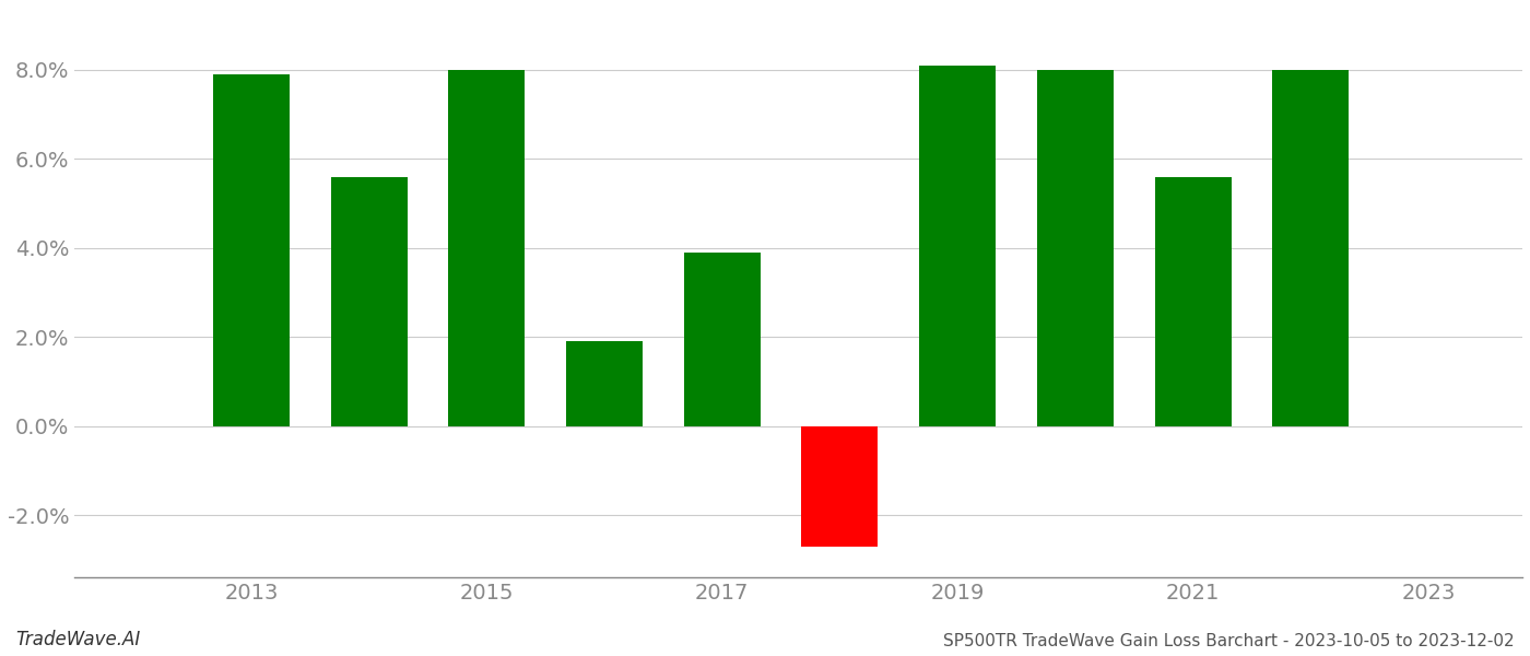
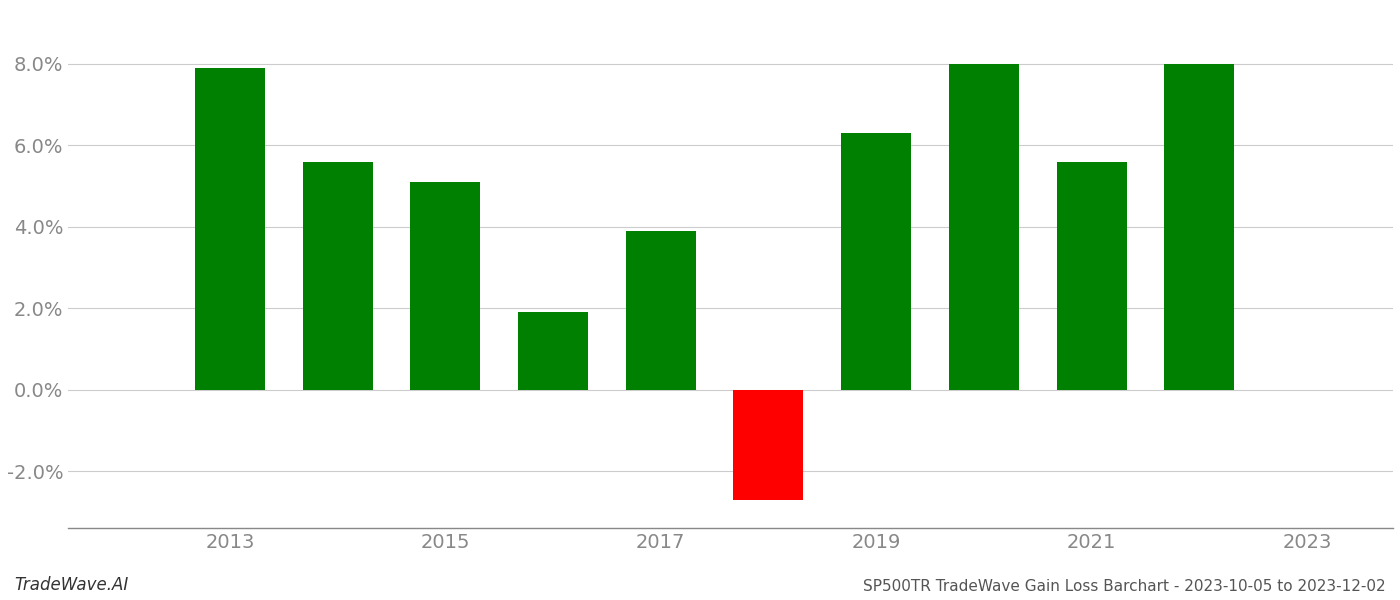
2015: 8.0% -> 5.1%
2019: 8.1% -> 6.3%
